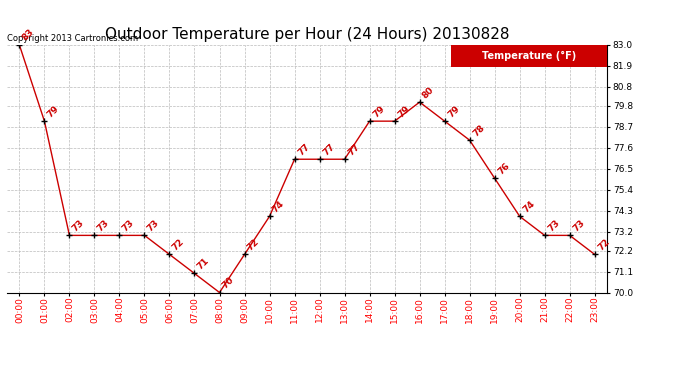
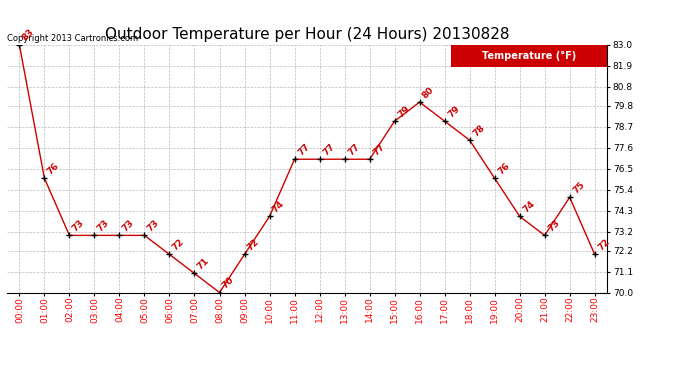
01:00: 79 -> 76
14:00: 79 -> 77
22:00: 73 -> 75
